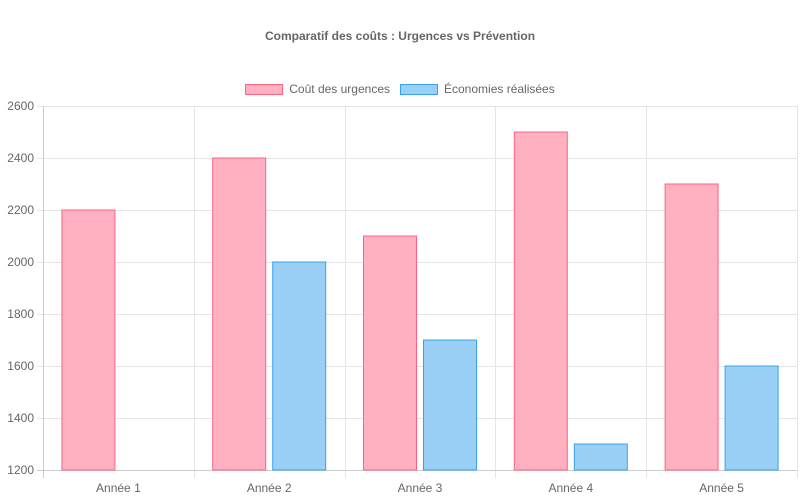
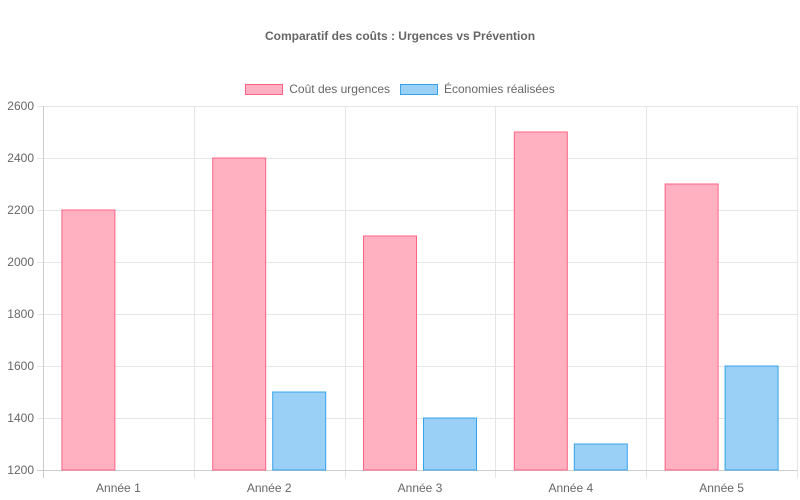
Économies réalisées/Année 2: 2000 -> 1500
Économies réalisées/Année 3: 1700 -> 1400
